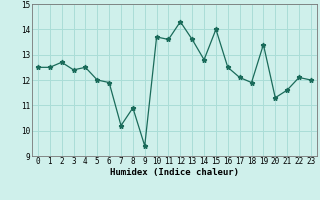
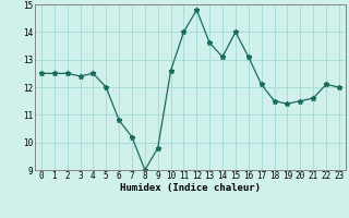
2: 12.7 -> 12.5
6: 11.9 -> 10.8
8: 10.9 -> 9.0
9: 9.4 -> 9.8
10: 13.7 -> 12.6
11: 13.6 -> 14.0
12: 14.3 -> 14.8
14: 12.8 -> 13.1
16: 12.5 -> 13.1
18: 11.9 -> 11.5
19: 13.4 -> 11.4
20: 11.3 -> 11.5
